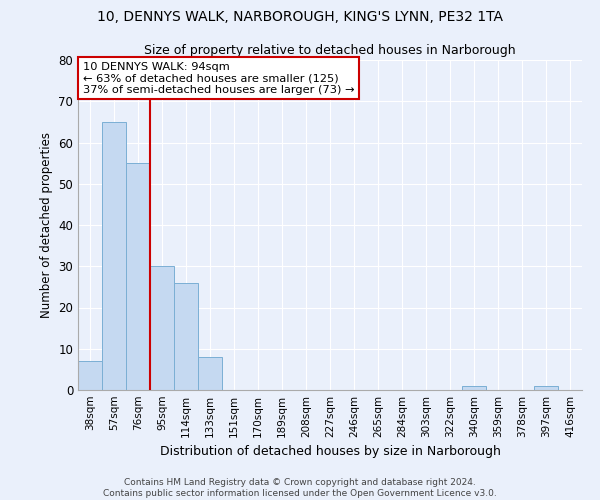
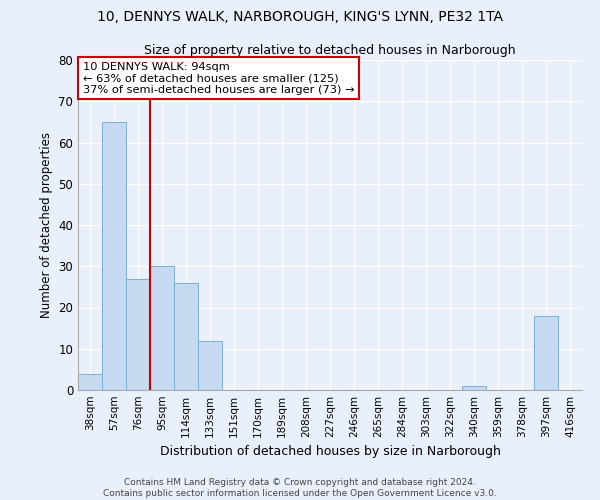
38sqm: 7 -> 4
76sqm: 55 -> 27
133sqm: 8 -> 12
397sqm: 1 -> 18
